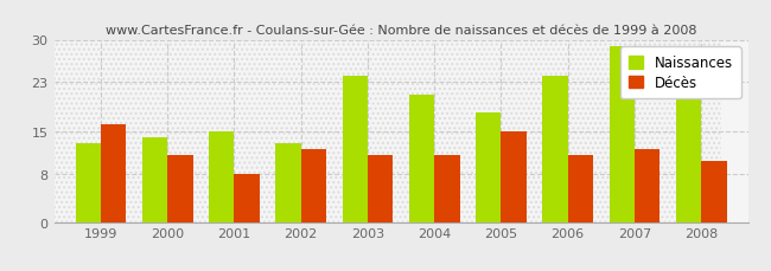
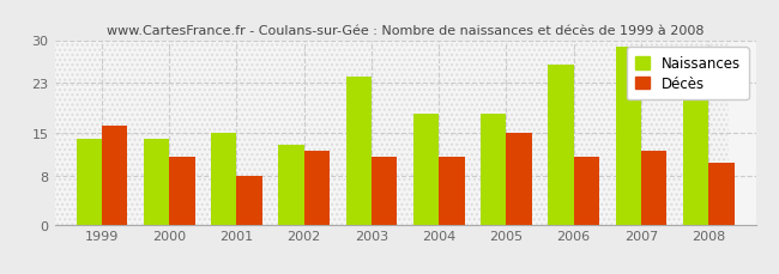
Naissances/1999: 13 -> 14
Naissances/2004: 21 -> 18
Naissances/2006: 24 -> 26
